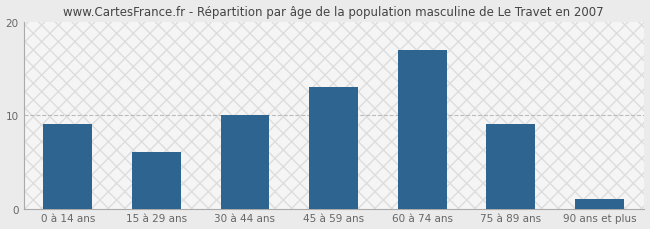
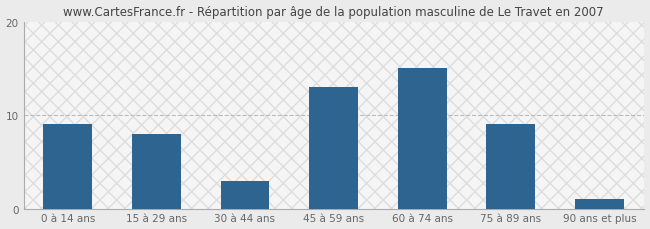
15 à 29 ans: 6 -> 8
30 à 44 ans: 10 -> 3
60 à 74 ans: 17 -> 15
